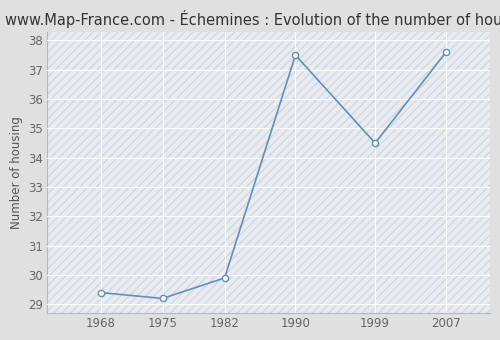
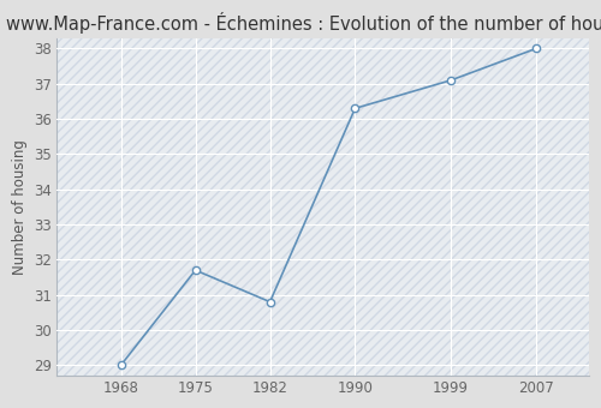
1968: 29.4 -> 29.0
1975: 29.2 -> 31.7
1982: 29.9 -> 30.8
1990: 37.5 -> 36.3
1999: 34.5 -> 37.1
2007: 37.6 -> 38.0
